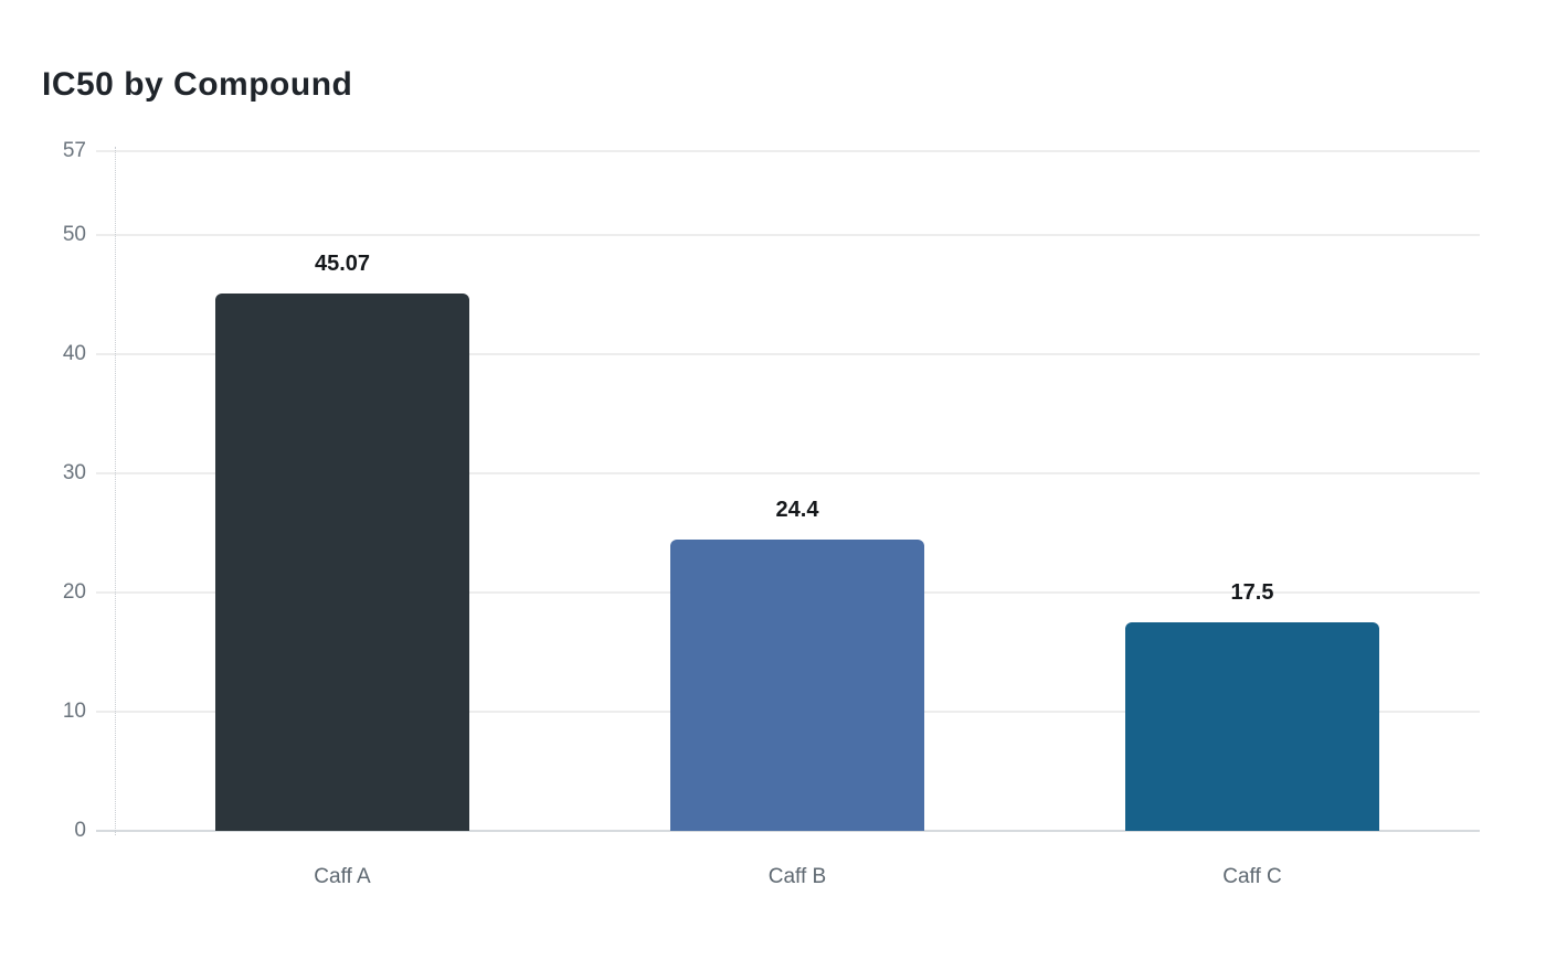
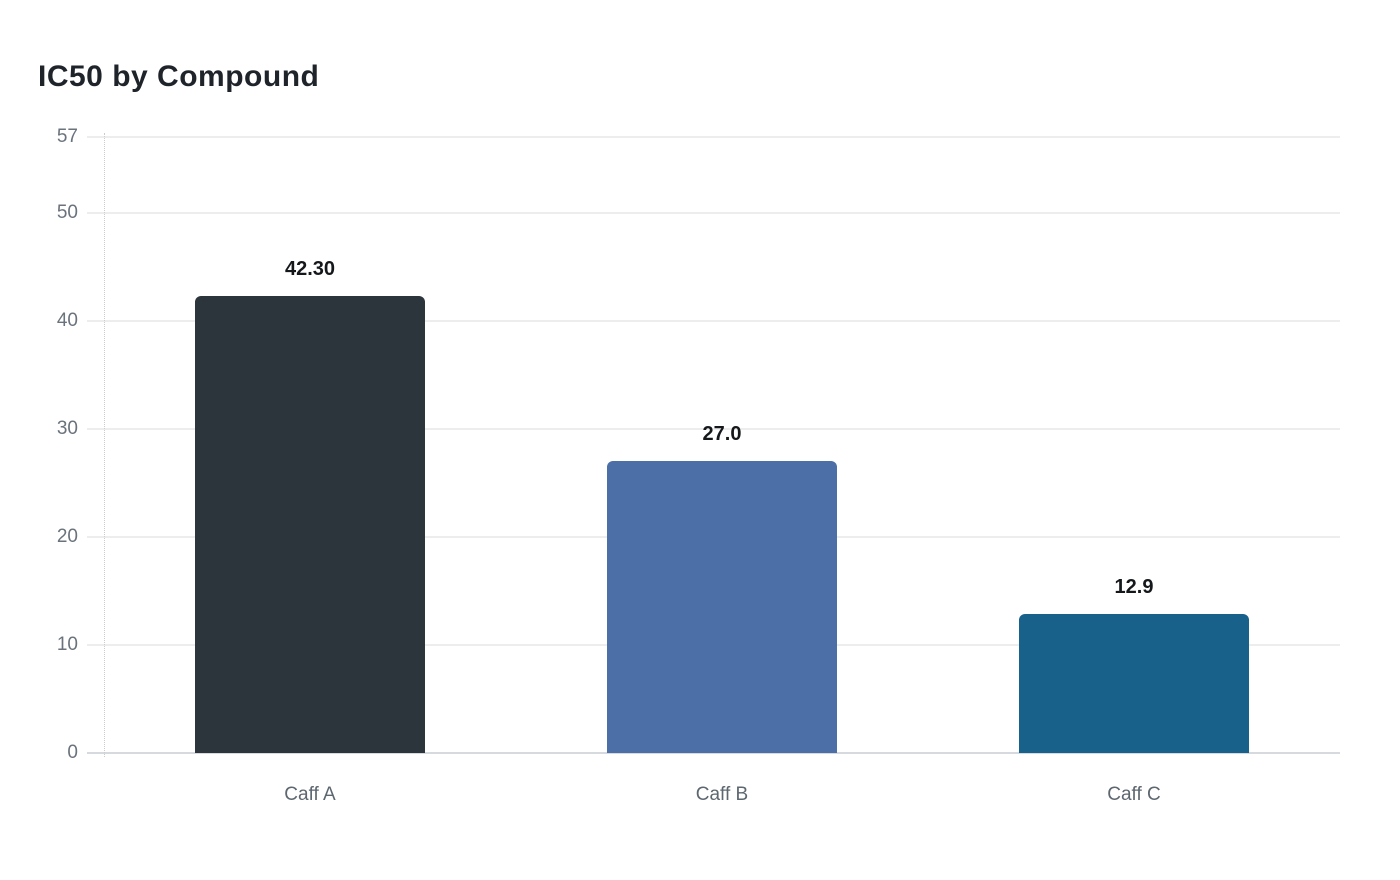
Caff A: 45.07 -> 42.30
Caff B: 24.4 -> 27.0
Caff C: 17.5 -> 12.9
